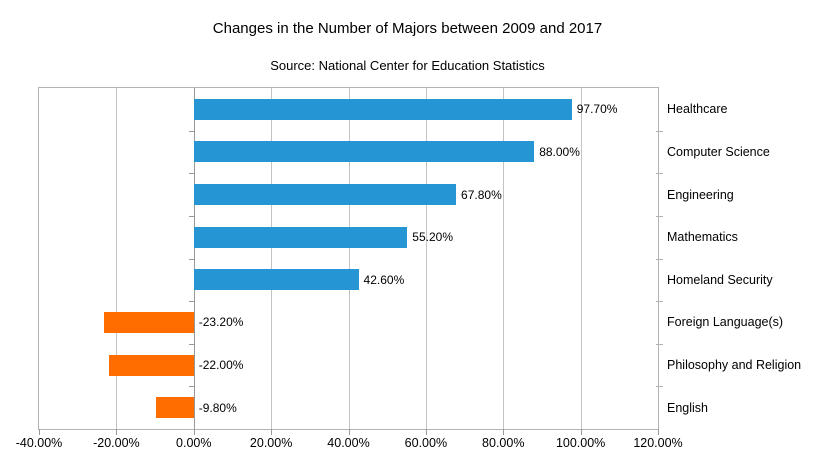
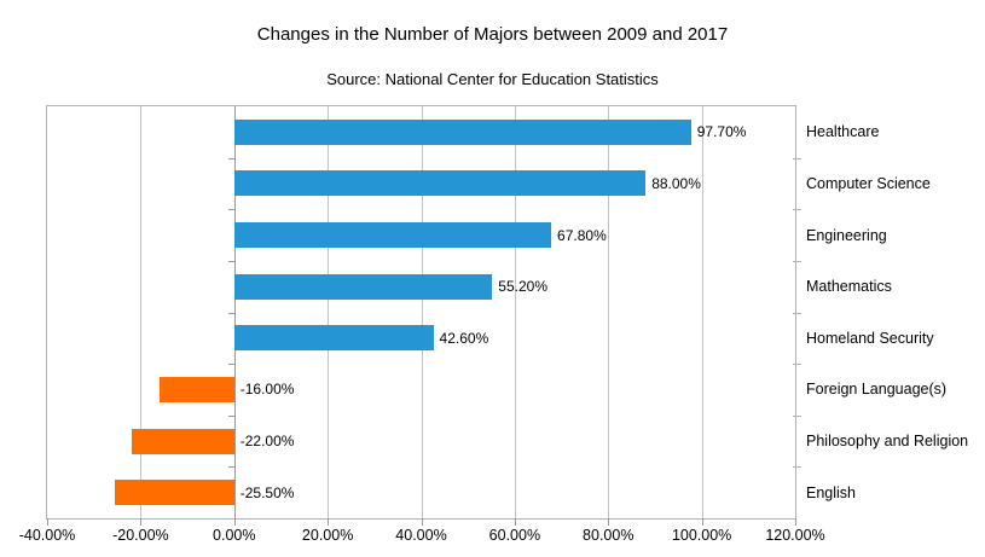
Foreign Language(s): -23.20% -> -16.00%
English: -9.80% -> -25.50%
